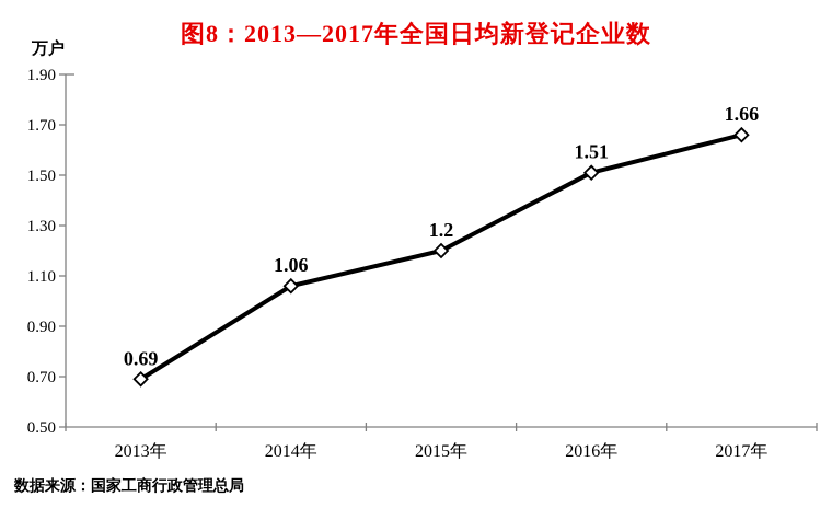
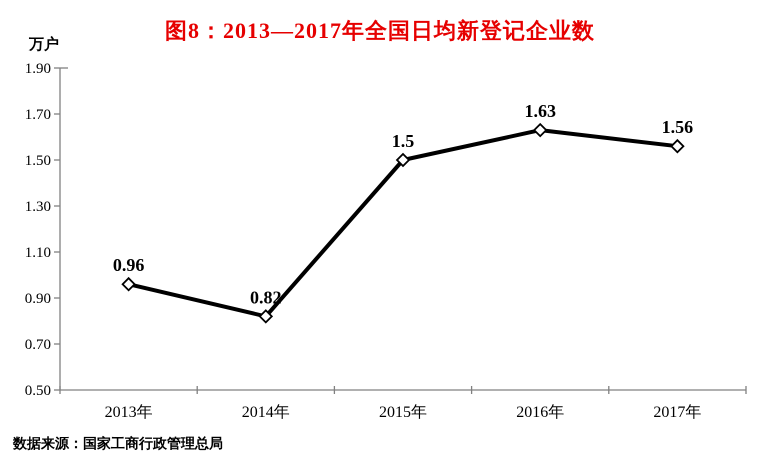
2013年: 0.69 -> 0.96
2014年: 1.06 -> 0.82
2015年: 1.2 -> 1.5
2016年: 1.51 -> 1.63
2017年: 1.66 -> 1.56
